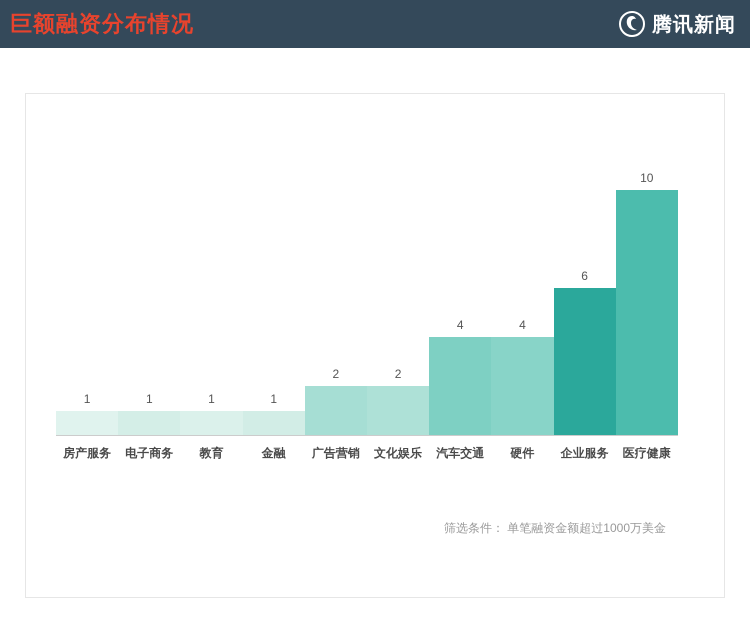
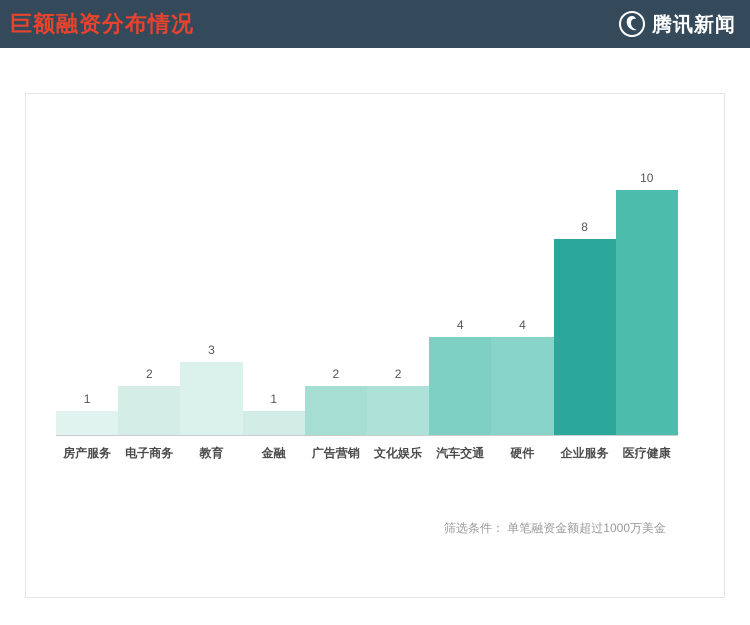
电子商务: 1 -> 2
教育: 1 -> 3
企业服务: 6 -> 8
